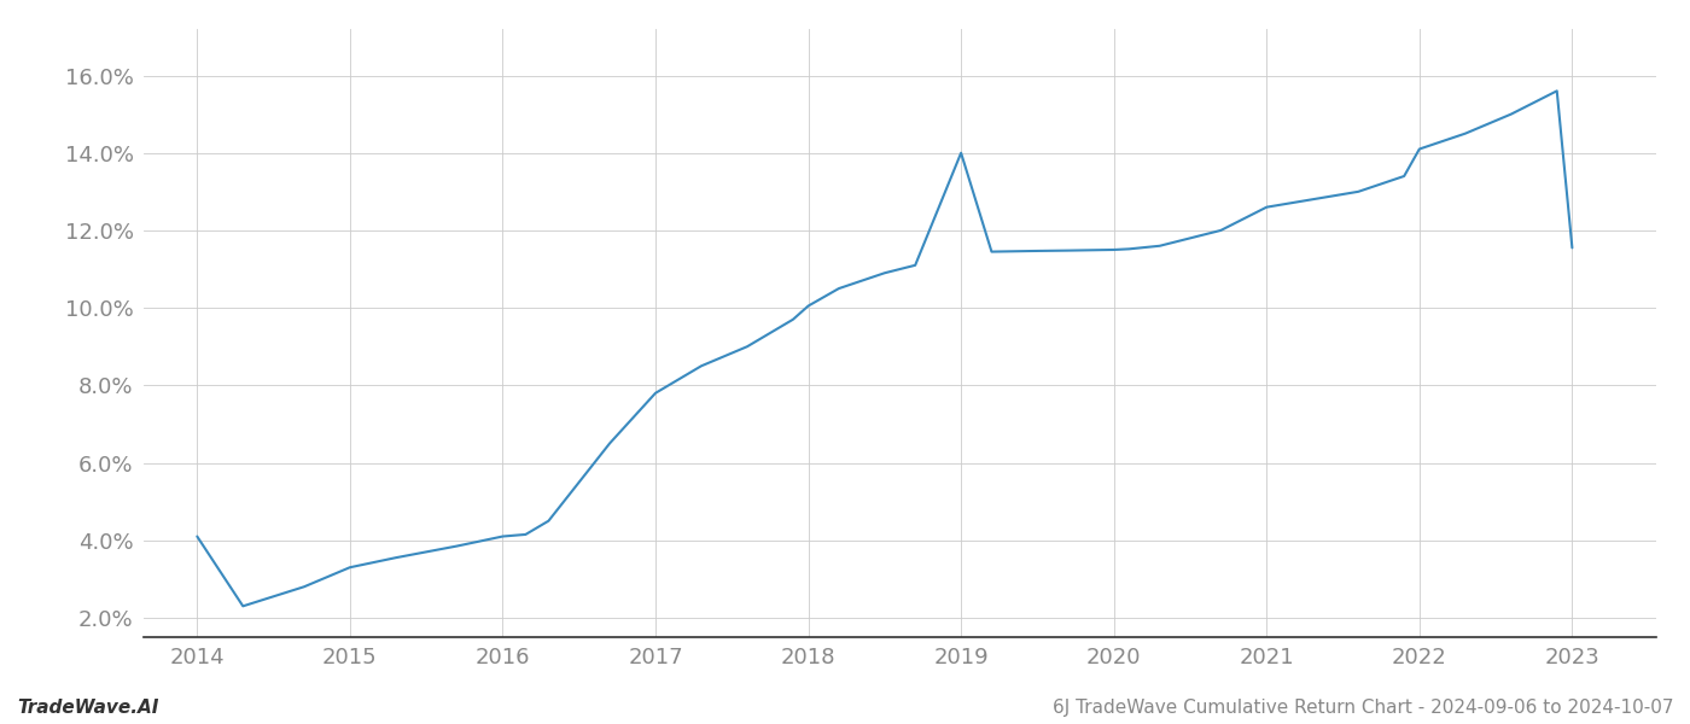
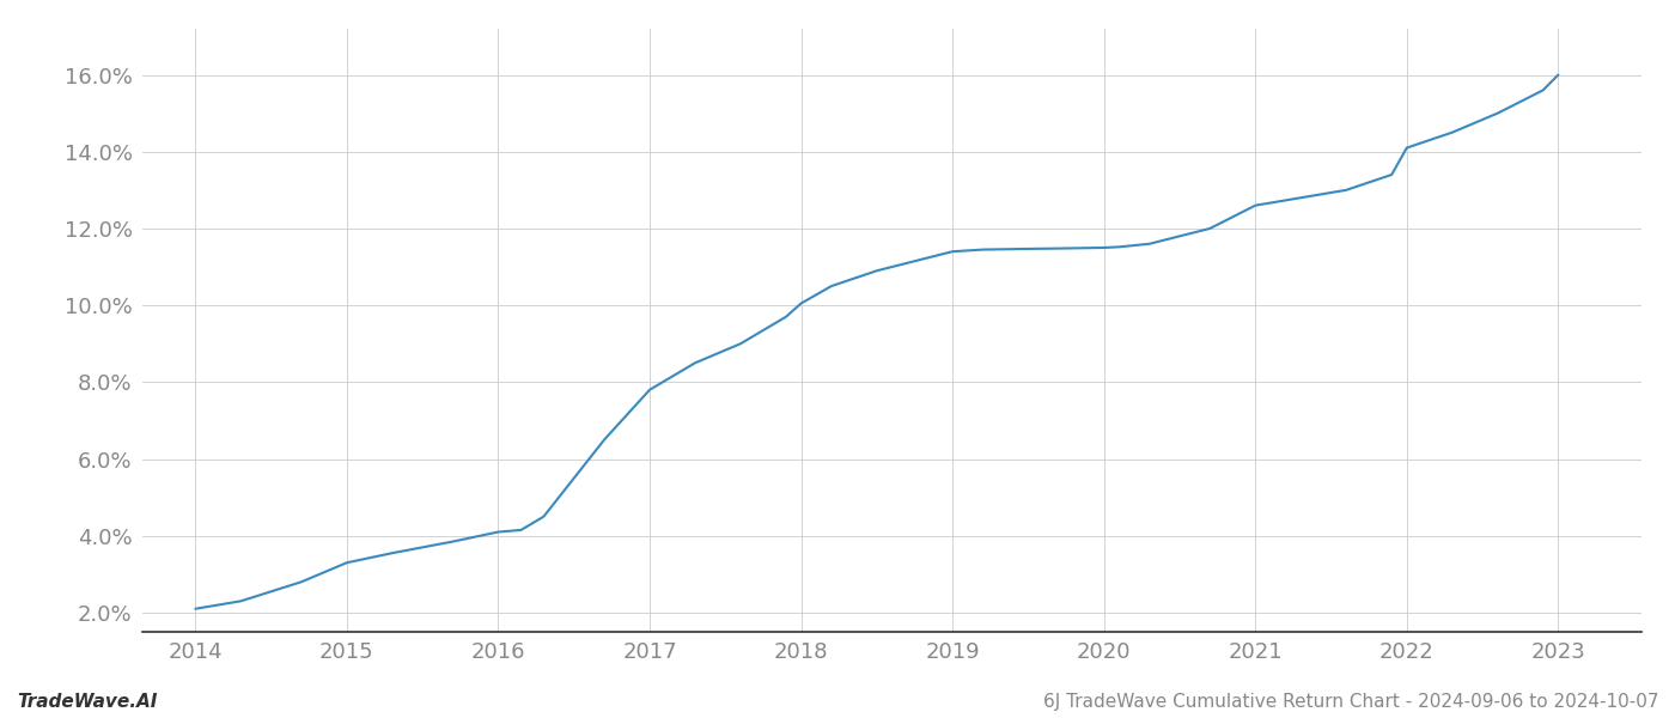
2014: 4.10% -> 2.10%
2019: 14.00% -> 11.40%
2023: 11.55% -> 16.00%
